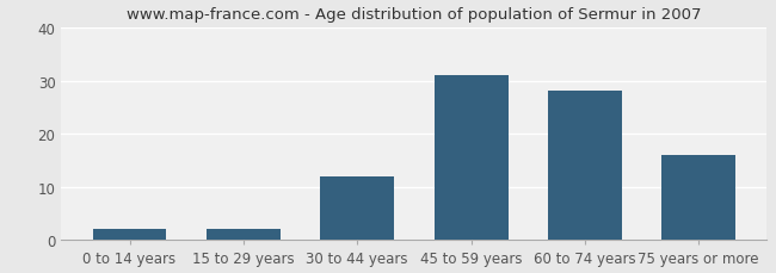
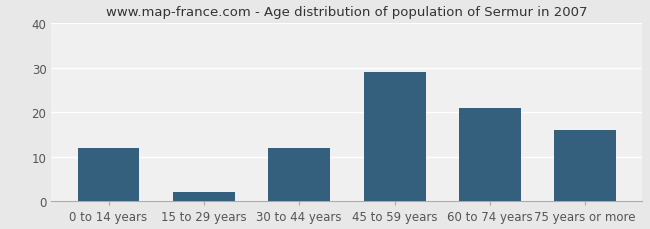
0 to 14 years: 2 -> 12
45 to 59 years: 31 -> 29
60 to 74 years: 28 -> 21
